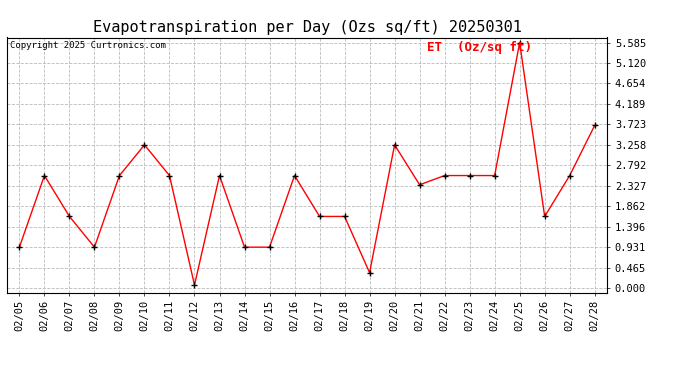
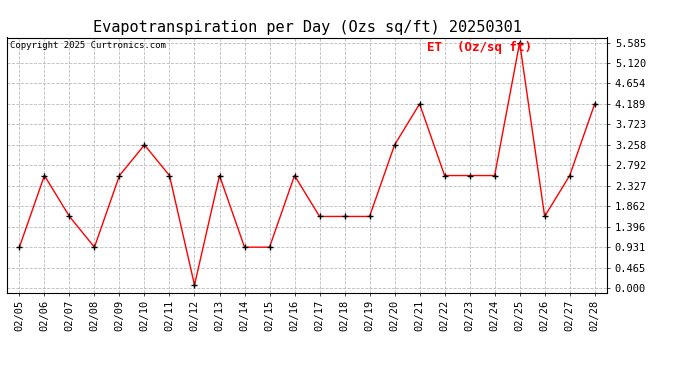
02/19: 0.35 -> 1.63
02/21: 2.35 -> 4.19
02/28: 3.70 -> 4.19
